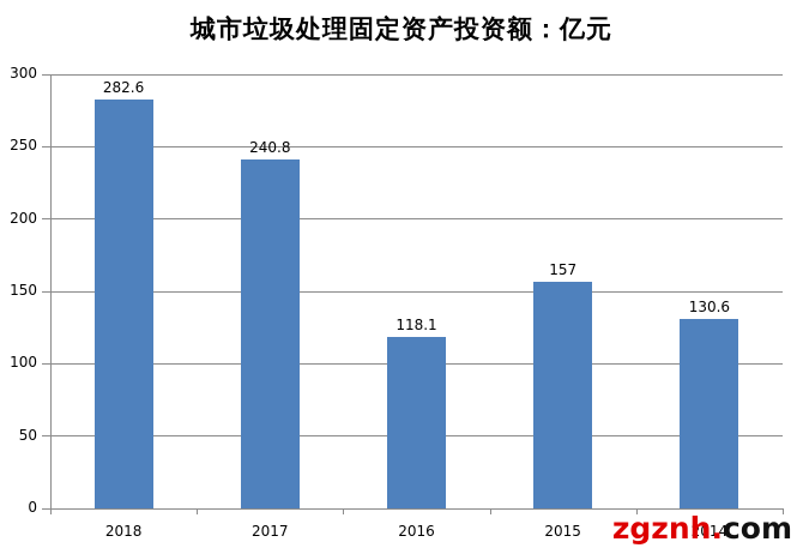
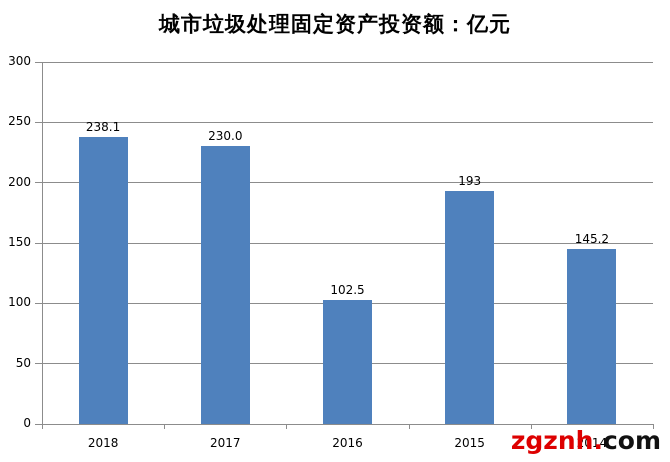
2018: 282.6 -> 238.1
2017: 240.8 -> 230.0
2016: 118.1 -> 102.5
2015: 157 -> 193
2014: 130.6 -> 145.2
